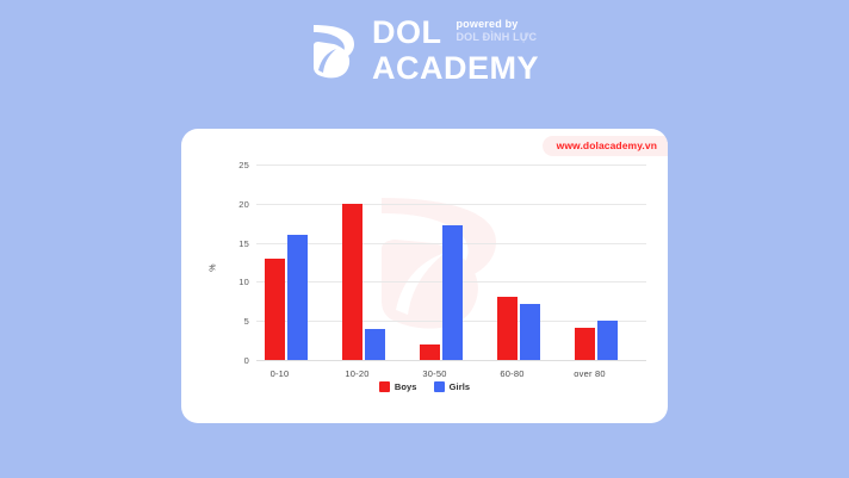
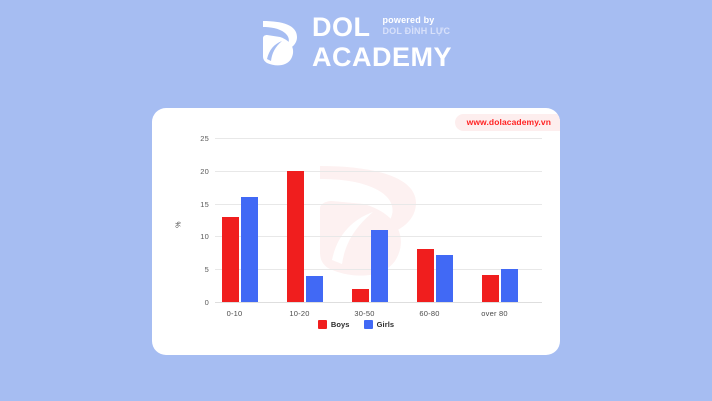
Girls/30-50: 17 -> 11
